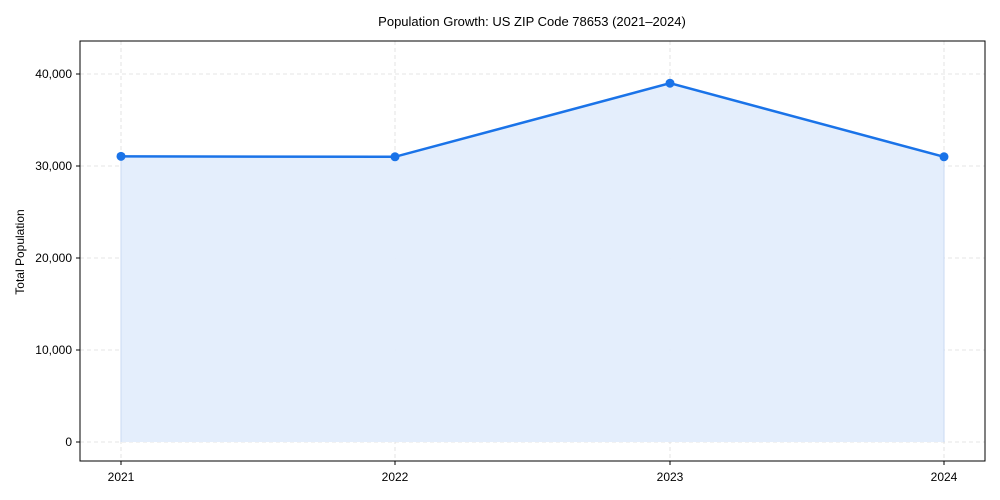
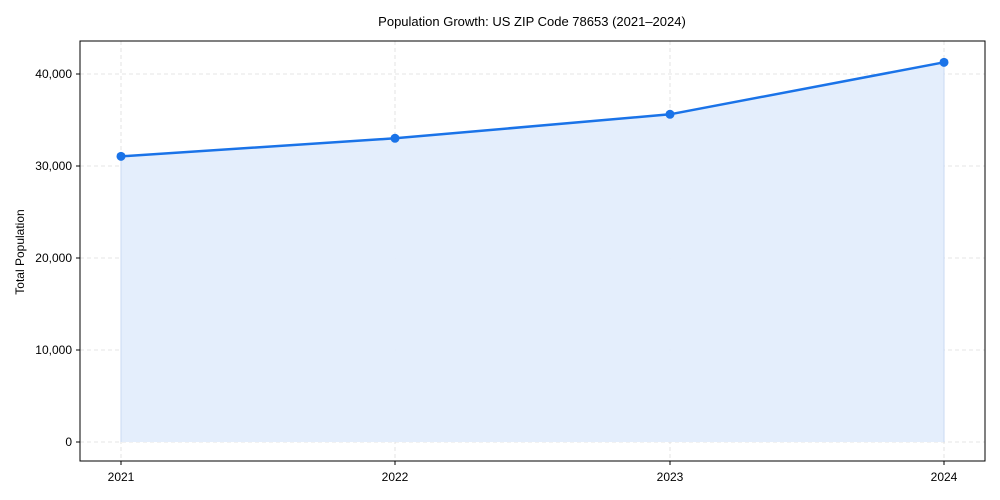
2022: 31000 -> 33000
2023: 39000 -> 36000
2024: 31000 -> 41000
